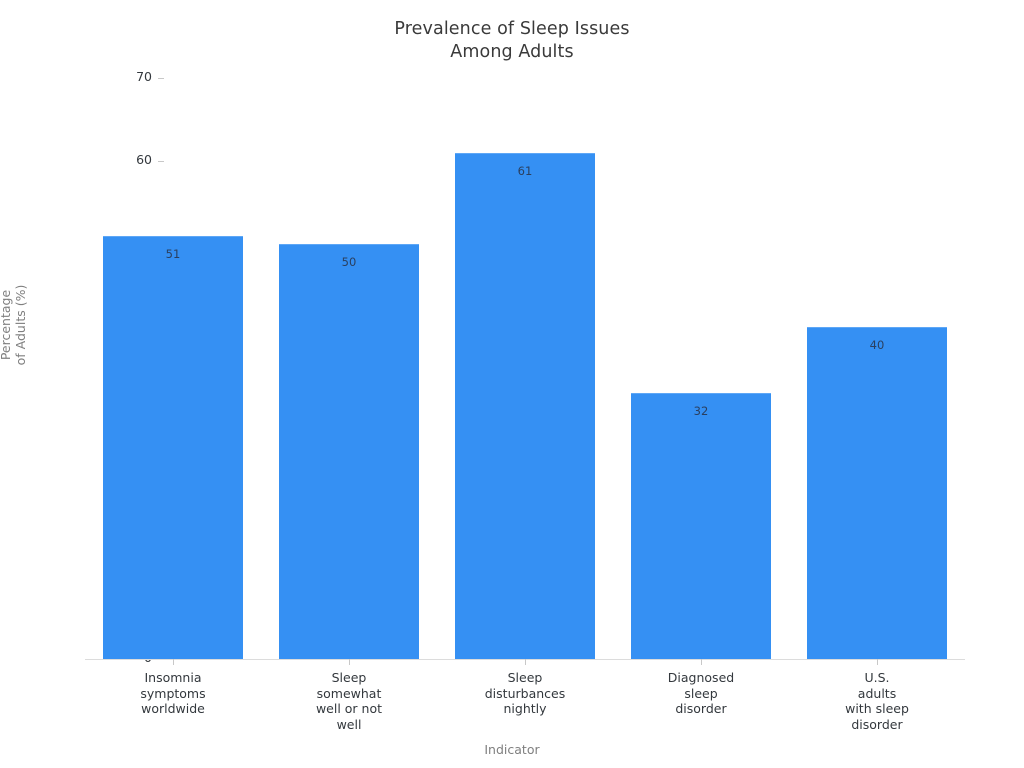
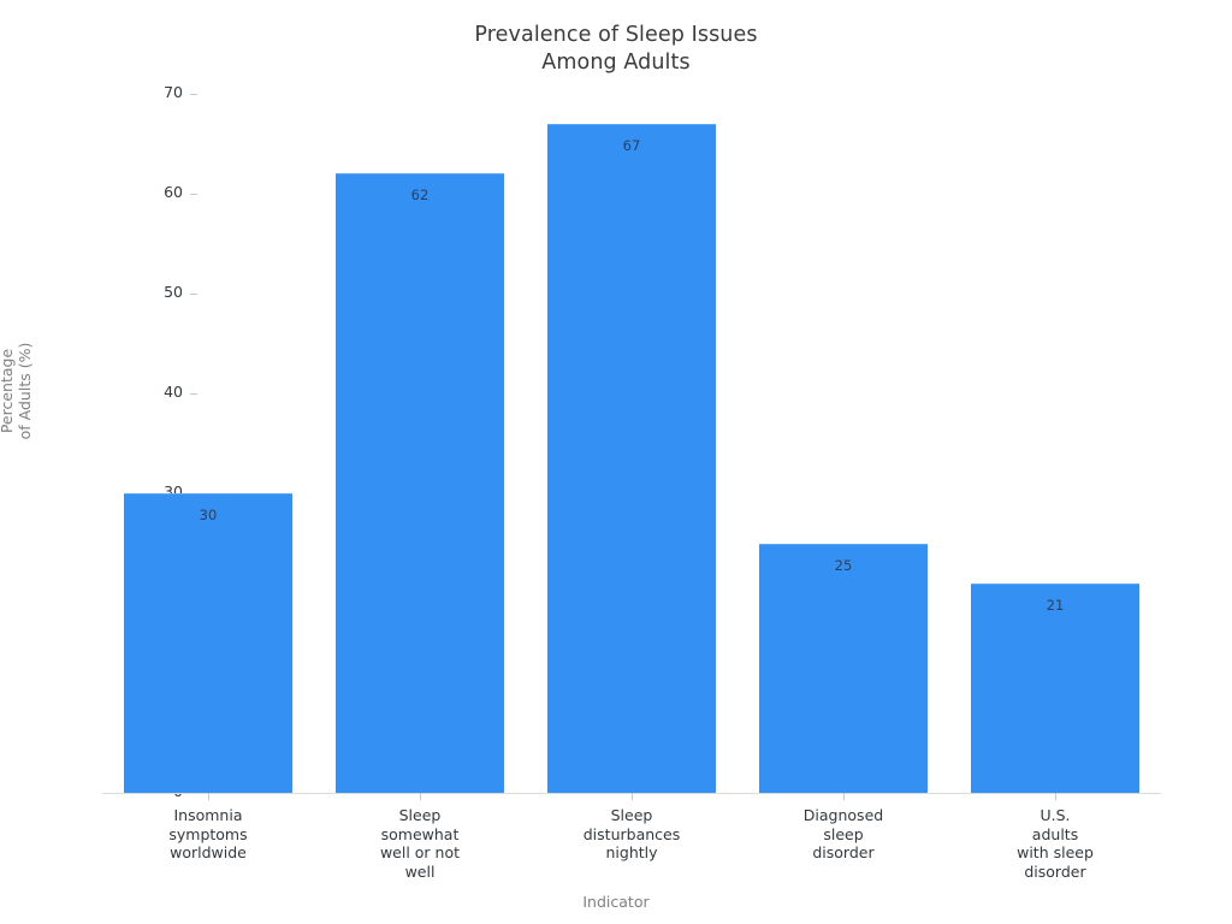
Insomnia symptoms worldwide: 51 -> 30
Sleep somewhat well or not well: 50 -> 62
Sleep disturbances nightly: 61 -> 67
Diagnosed sleep disorder: 32 -> 25
U.S. adults with sleep disorder: 40 -> 21
